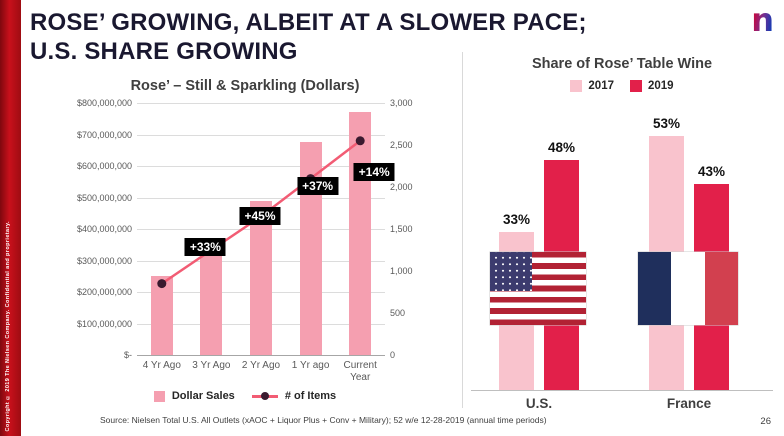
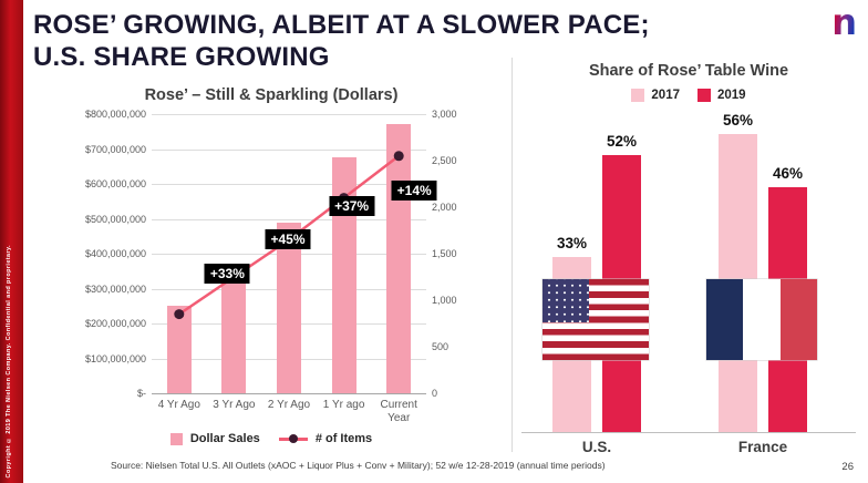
Share of Rose’ Table Wine/2019/U.S.: 48% -> 52%
Share of Rose’ Table Wine/2017/France: 53% -> 56%
Share of Rose’ Table Wine/2019/France: 43% -> 46%
